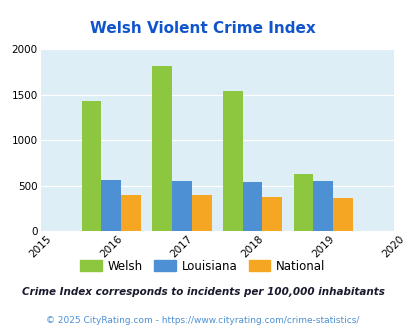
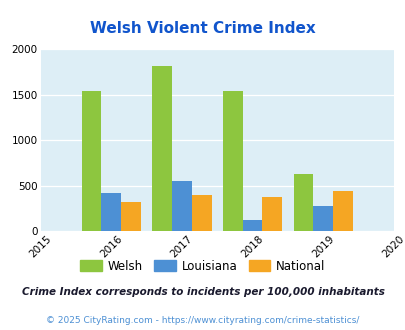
Welsh/2016: 1430 -> 1540
Louisiana/2016: 560 -> 420
National/2016: 400 -> 320
Louisiana/2018: 540 -> 120
Louisiana/2019: 550 -> 280
National/2019: 360 -> 440
